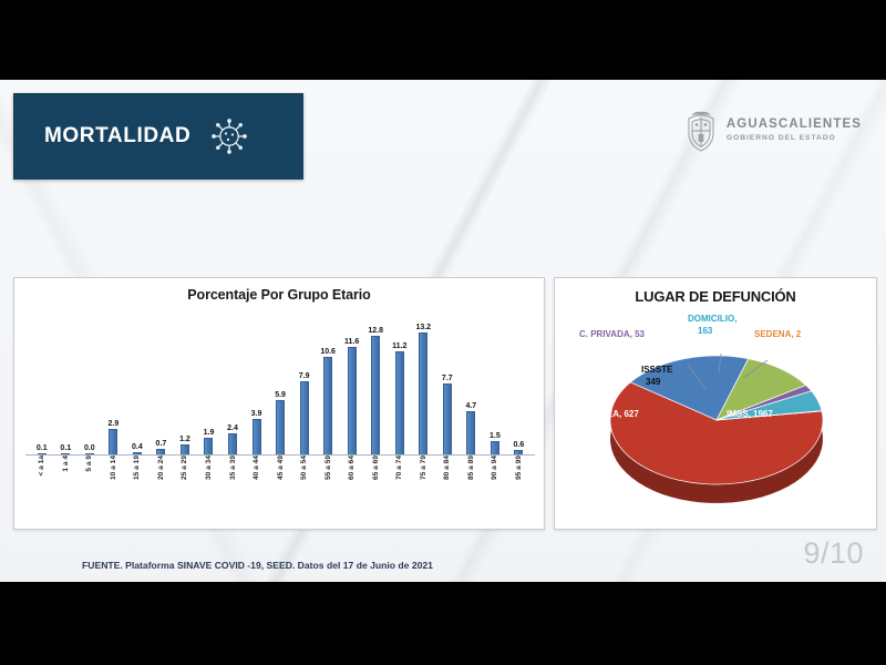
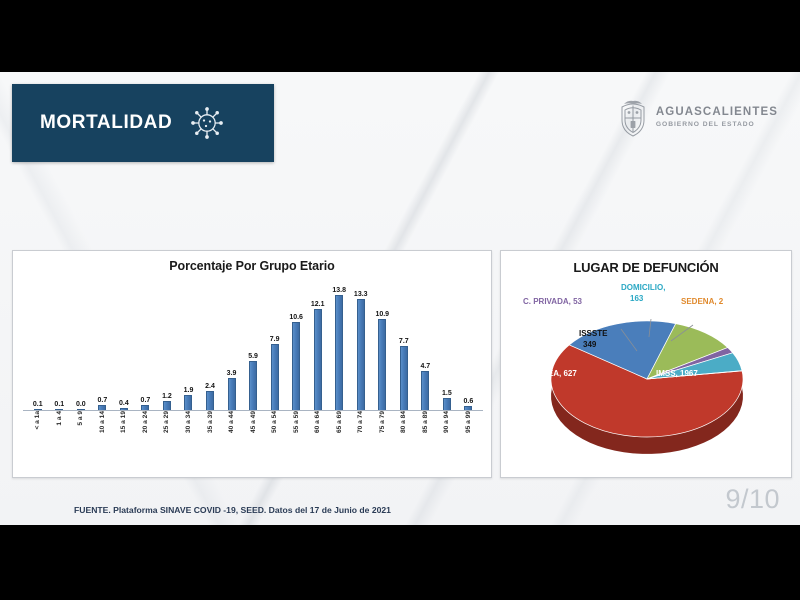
Porcentaje Por Grupo Etario/10 a 14: 2.9 -> 0.7
Porcentaje Por Grupo Etario/60 a 64: 11.6 -> 12.1
Porcentaje Por Grupo Etario/65 a 69: 12.8 -> 13.8
Porcentaje Por Grupo Etario/70 a 74: 11.2 -> 13.3
Porcentaje Por Grupo Etario/75 a 79: 13.2 -> 10.9
